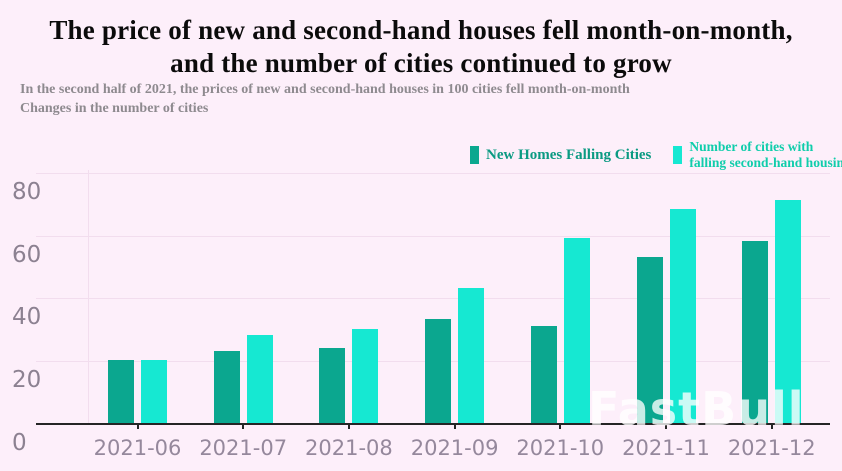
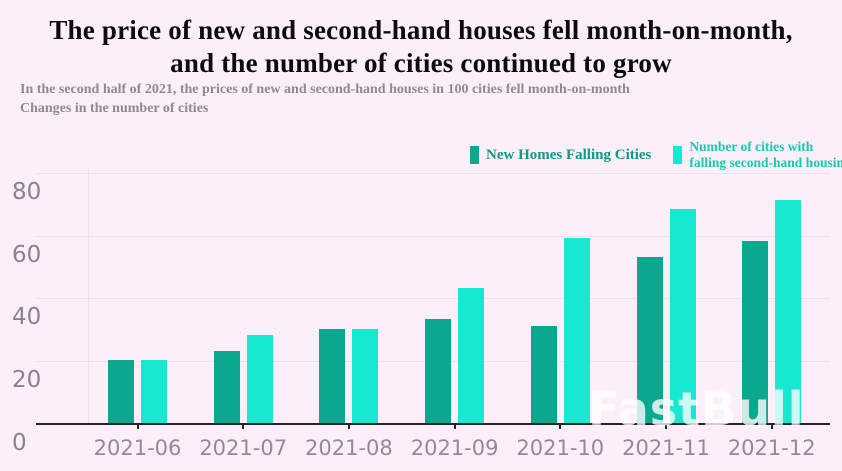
New Homes Falling Cities/2021-08: 24 -> 30
